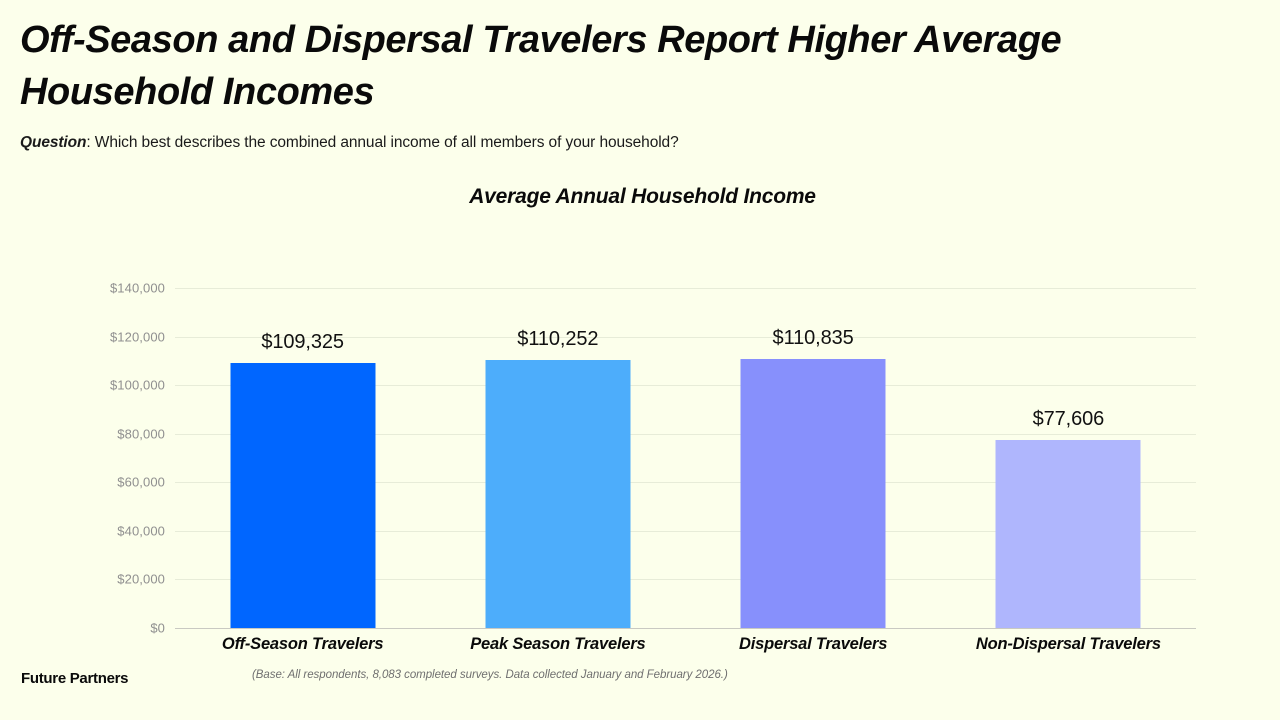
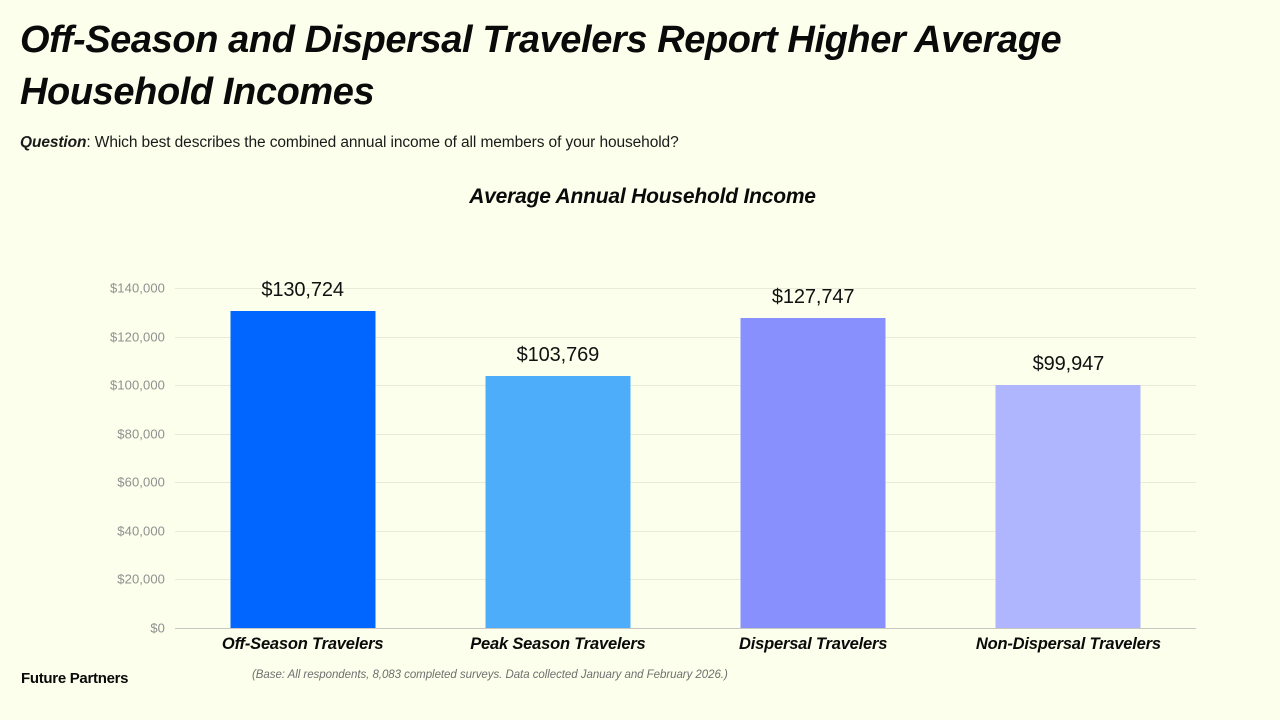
Off-Season Travelers: $109,325 -> $130,724
Peak Season Travelers: $110,252 -> $103,769
Dispersal Travelers: $110,835 -> $127,747
Non-Dispersal Travelers: $77,606 -> $99,947
